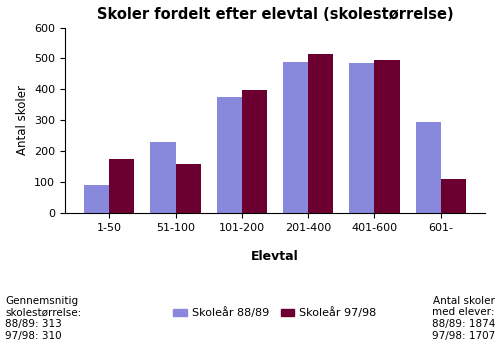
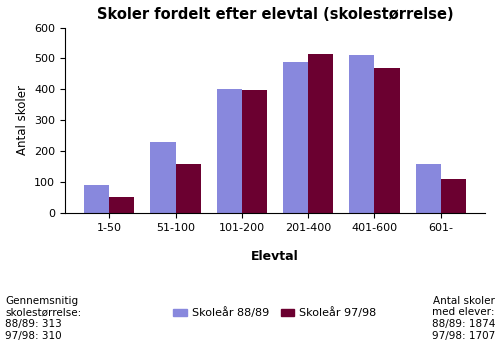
Skoleår 97/98/1-50: 175 -> 52
Skoleår 88/89/101-200: 375 -> 400
Skoleår 88/89/401-600: 485 -> 512
Skoleår 97/98/401-600: 495 -> 468
Skoleår 88/89/601-: 295 -> 158
